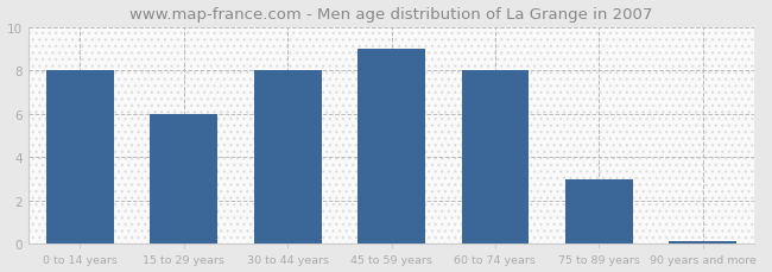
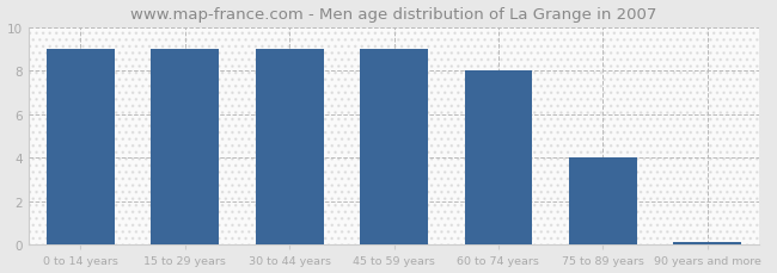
0 to 14 years: 8.0 -> 9.0
15 to 29 years: 6.0 -> 9.0
30 to 44 years: 8.0 -> 9.0
75 to 89 years: 3.0 -> 4.0
